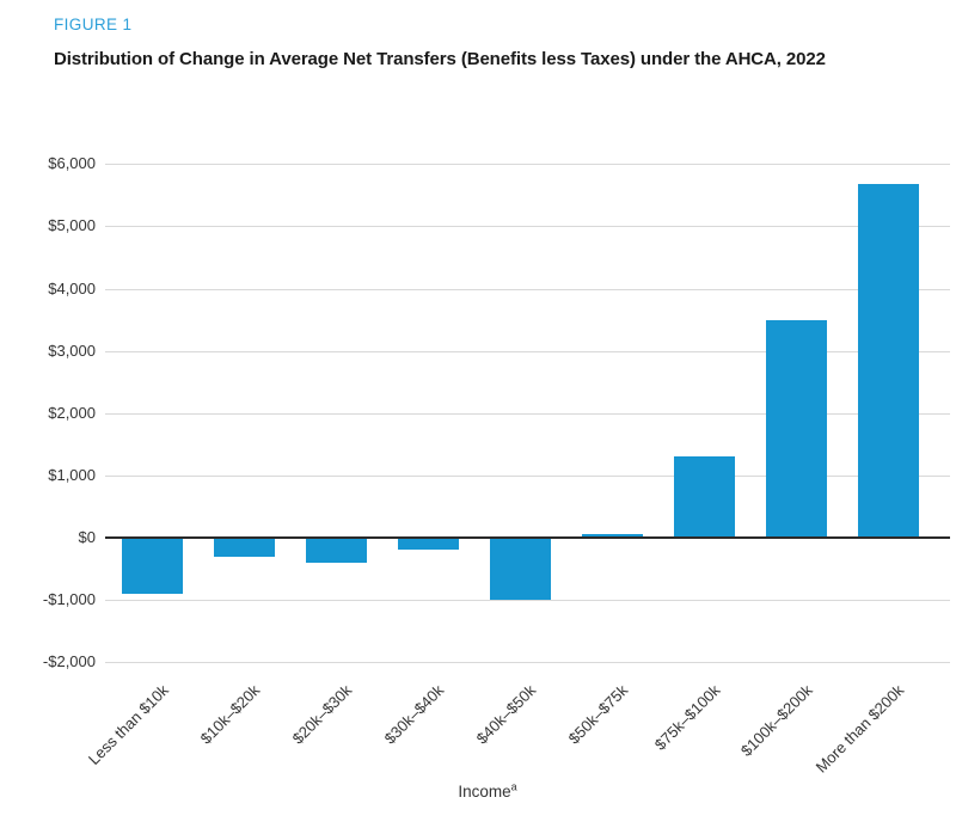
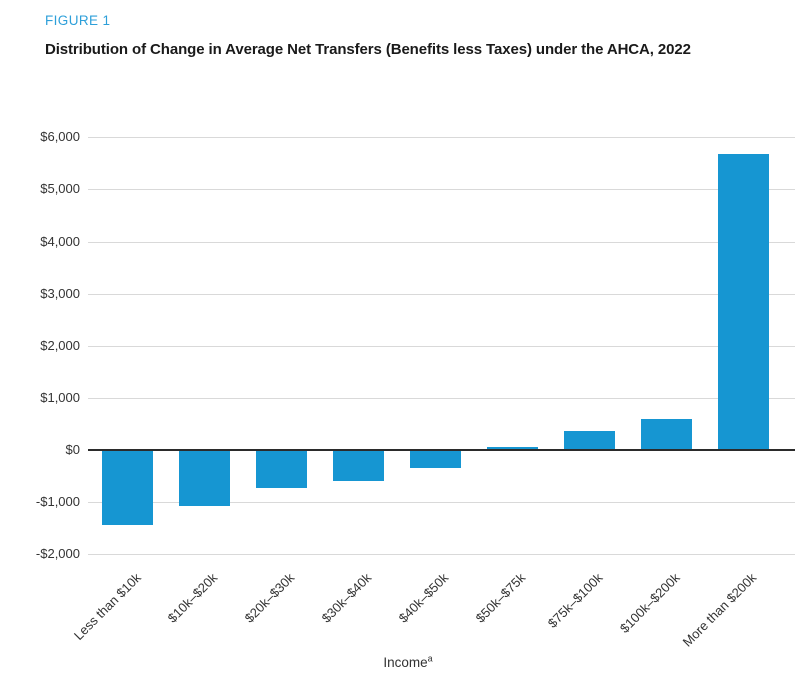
Less than $10k: -$900 -> -$1400
$10k–$20k: -$300 -> -$1100
$20k–$30k: -$400 -> -$700
$30k–$40k: -$200 -> -$600
$40k–$50k: -$1000 -> -$400
$75k–$100k: $1300 -> $400
$100k–$200k: $3500 -> $600
